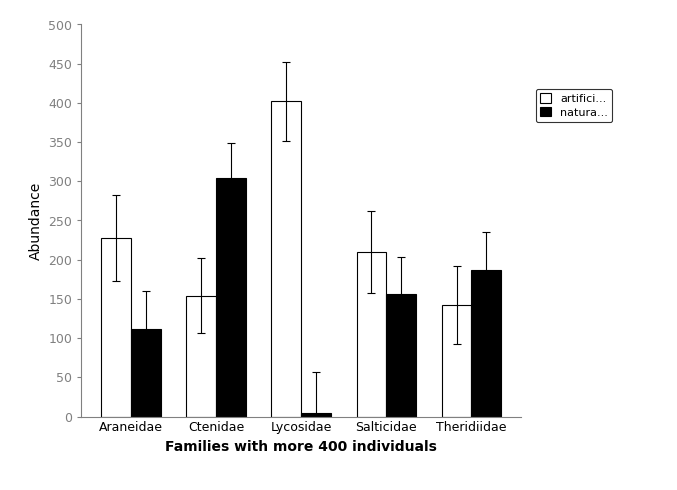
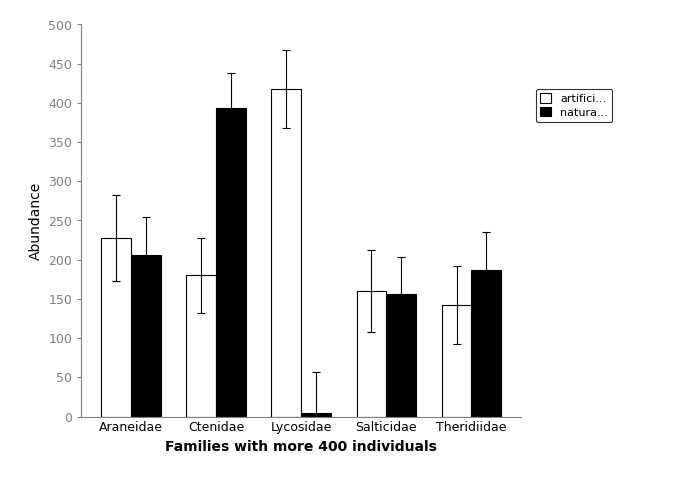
natura.../Araneidae: 112 -> 206
artifici.../Ctenidae: 154 -> 180
natura.../Ctenidae: 304 -> 393
artifici.../Lycosidae: 402 -> 418
artifici.../Salticidae: 210 -> 160
